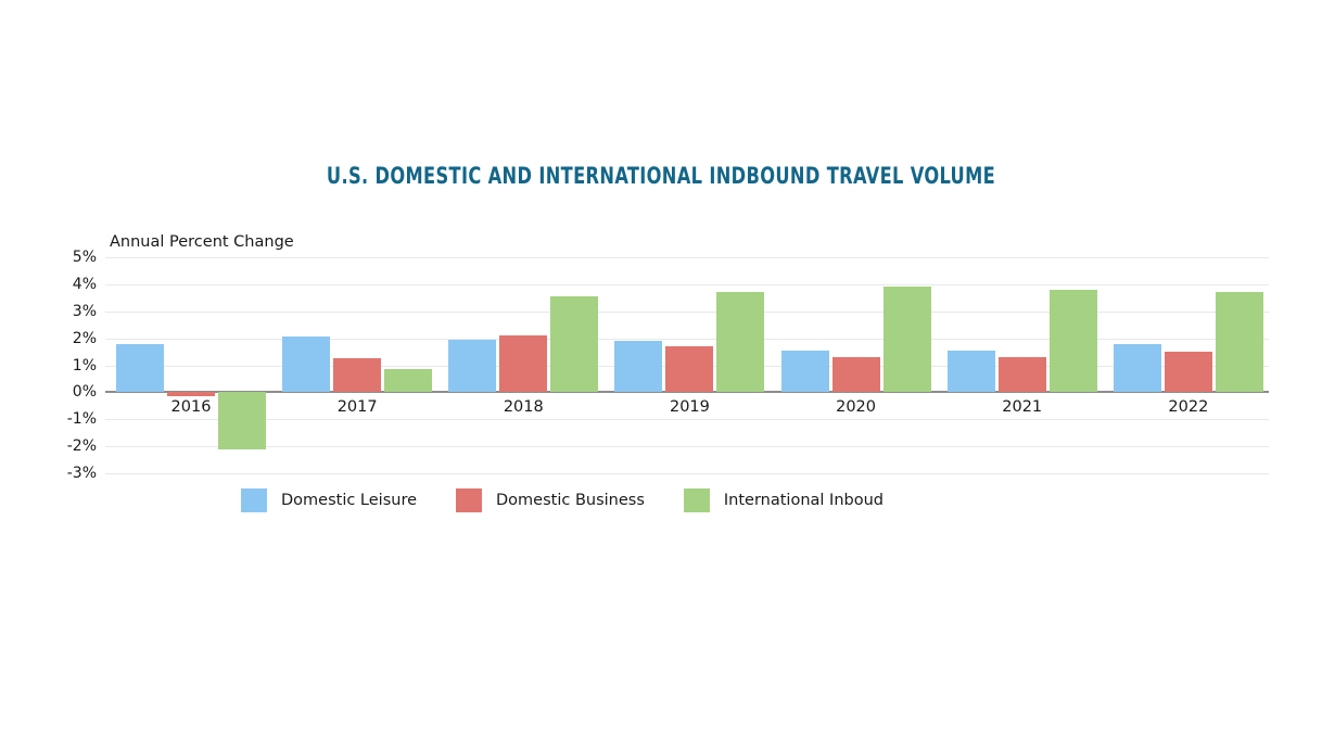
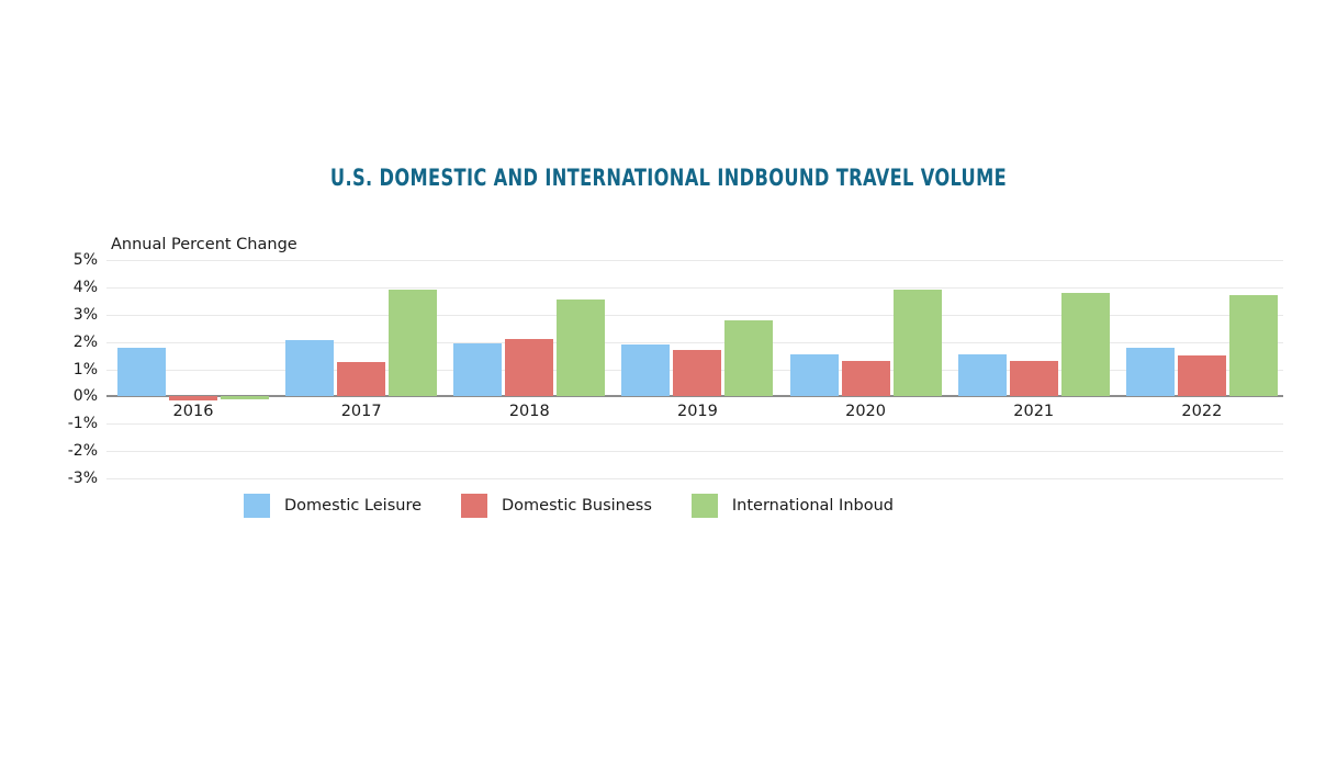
International Inboud/2016: -2.1% -> -0.1%
International Inboud/2017: 0.8% -> 3.9%
International Inboud/2019: 3.7% -> 2.8%
